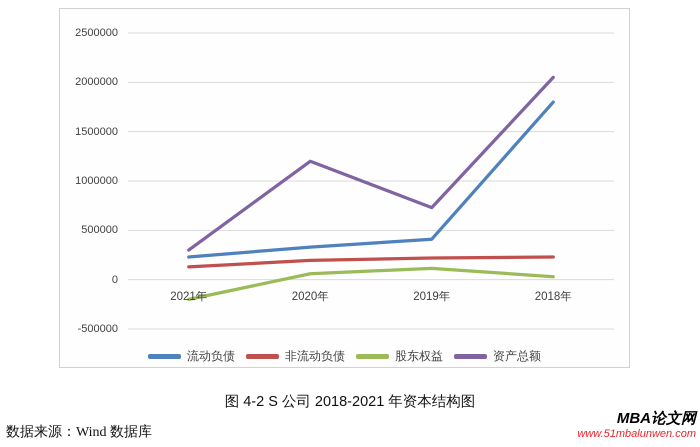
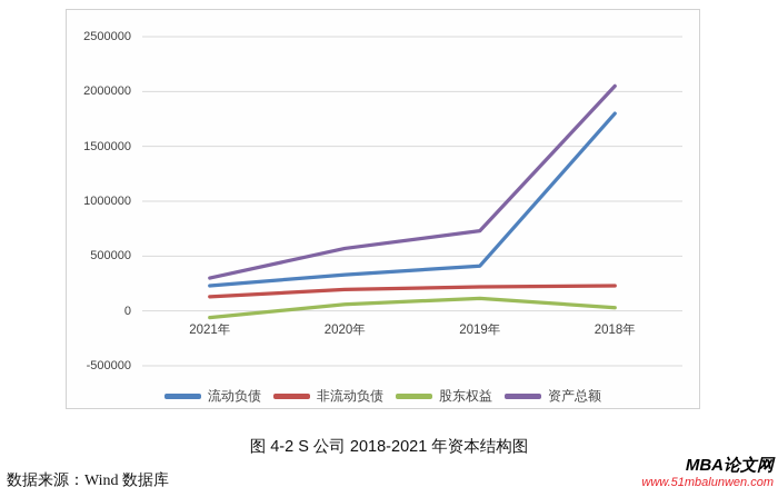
股东权益/2021年: -200000 -> -100000
资产总额/2020年: 1200000 -> 600000
